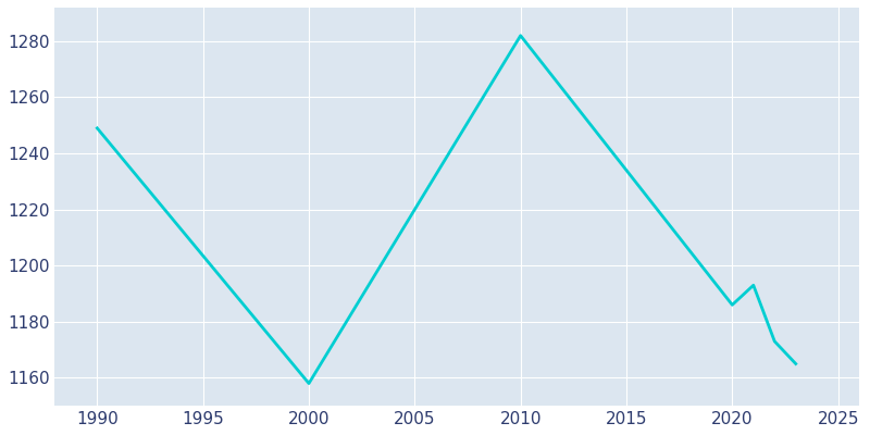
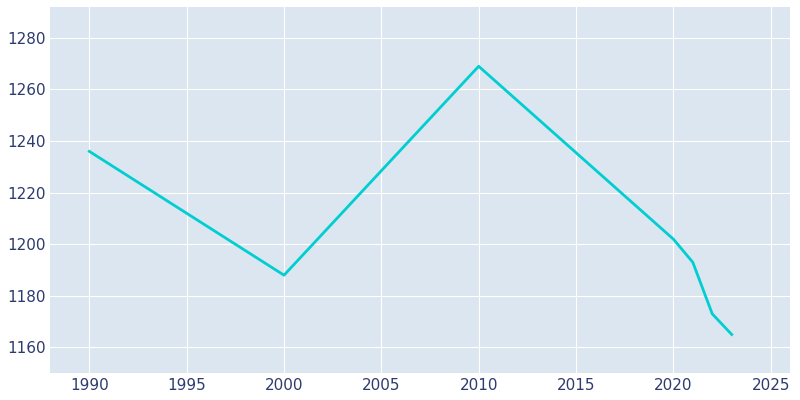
1990: 1249 -> 1236
2000: 1158 -> 1188
2010: 1282 -> 1269
2020: 1186 -> 1202
